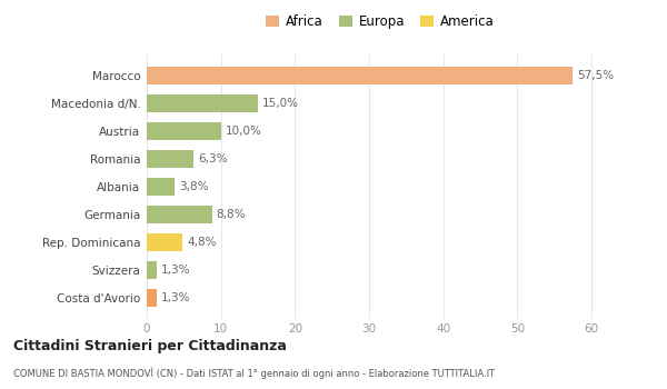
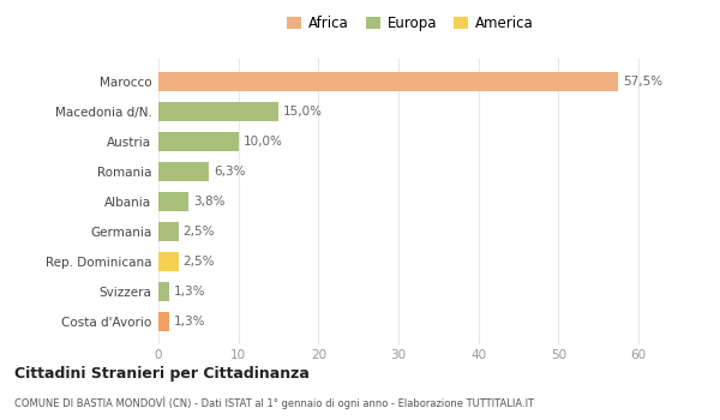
Germania: 8,8% -> 2,5%
Rep. Dominicana: 4,8% -> 2,5%
